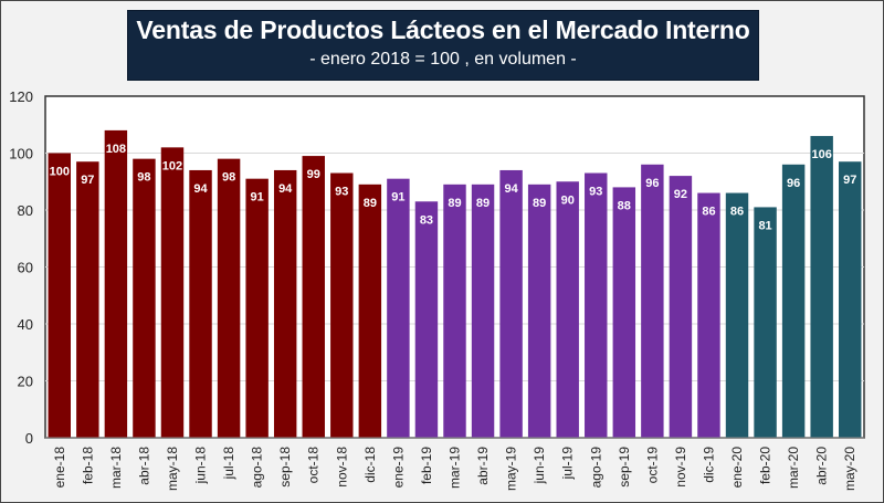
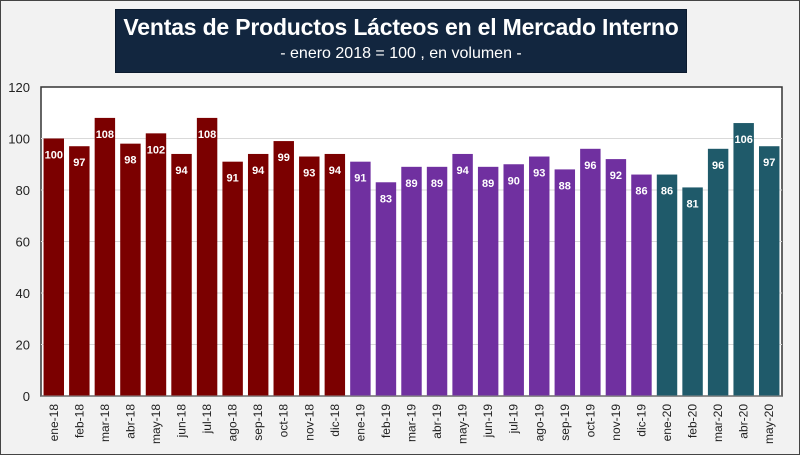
jul-18: 98 -> 108
dic-18: 89 -> 94
